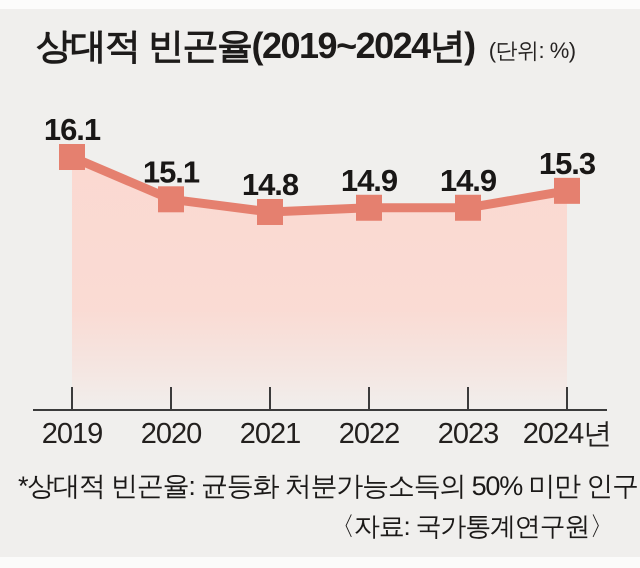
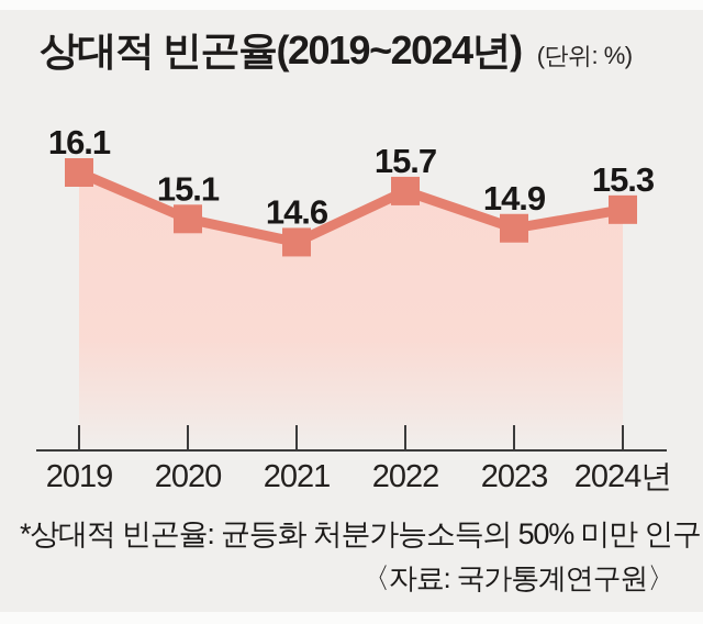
2021: 14.8 -> 14.6
2022: 14.9 -> 15.7
